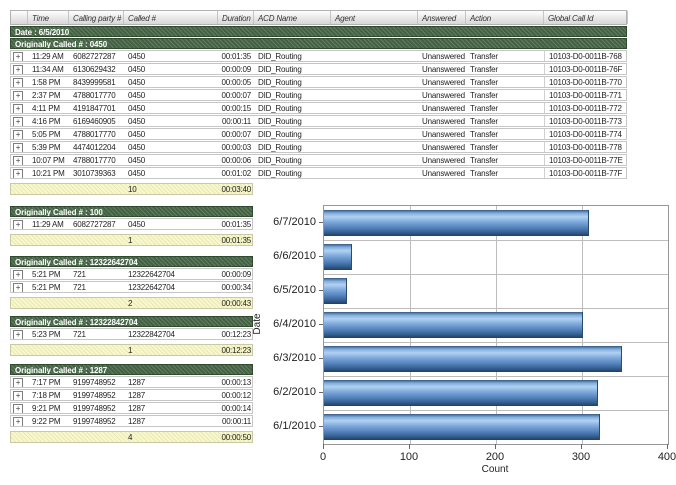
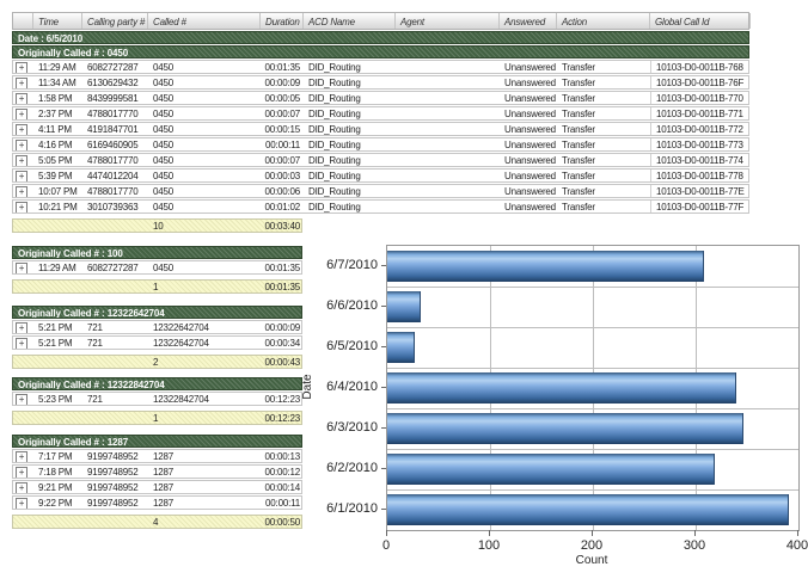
6/4/2010: 300 -> 340
6/1/2010: 320 -> 390
